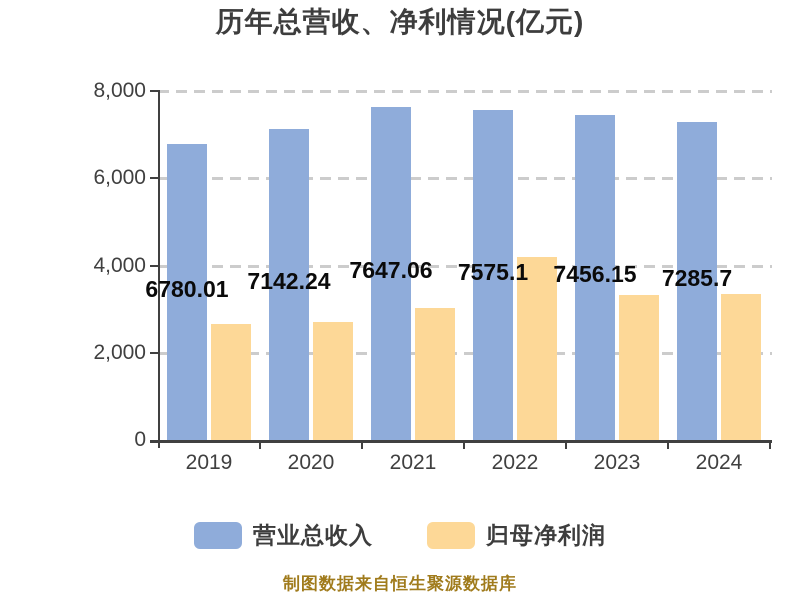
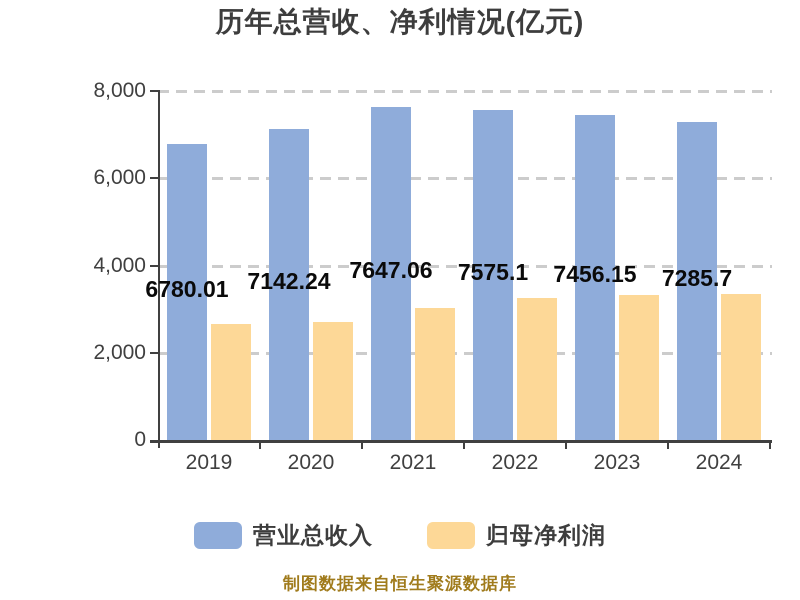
归母净利润/2022: 4200 -> 3300
